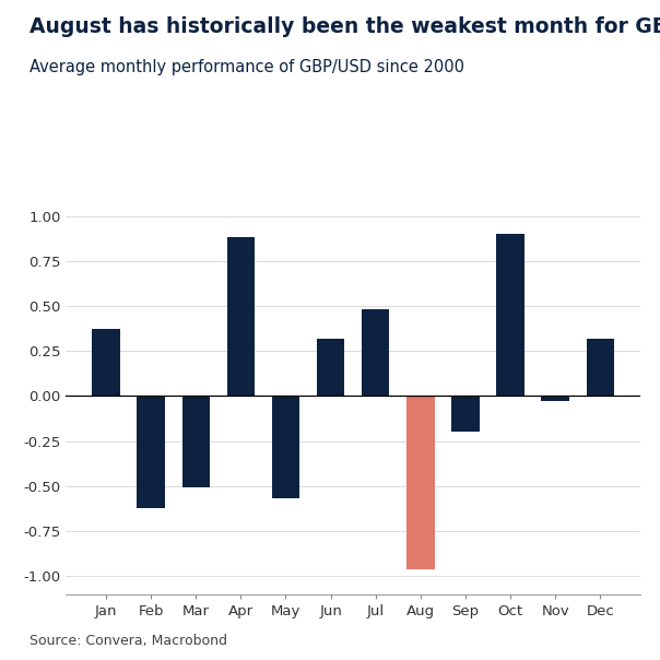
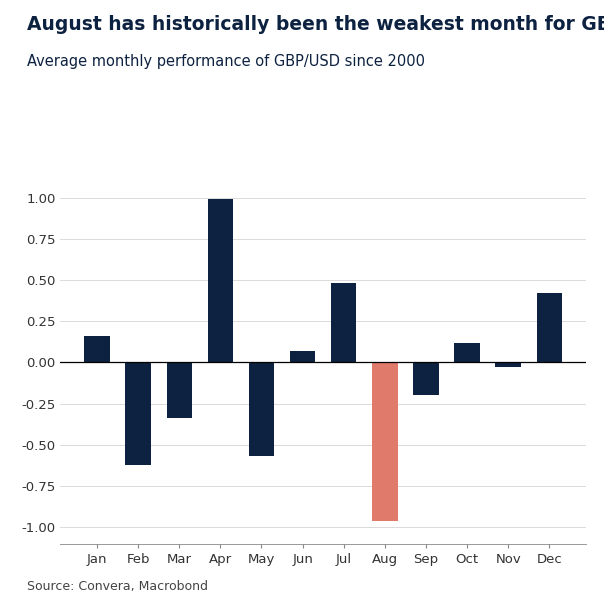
Jan: 0.37 -> 0.16
Mar: -0.51 -> -0.34
Apr: 0.88 -> 0.99
Jun: 0.32 -> 0.07
Oct: 0.90 -> 0.12
Dec: 0.32 -> 0.42
